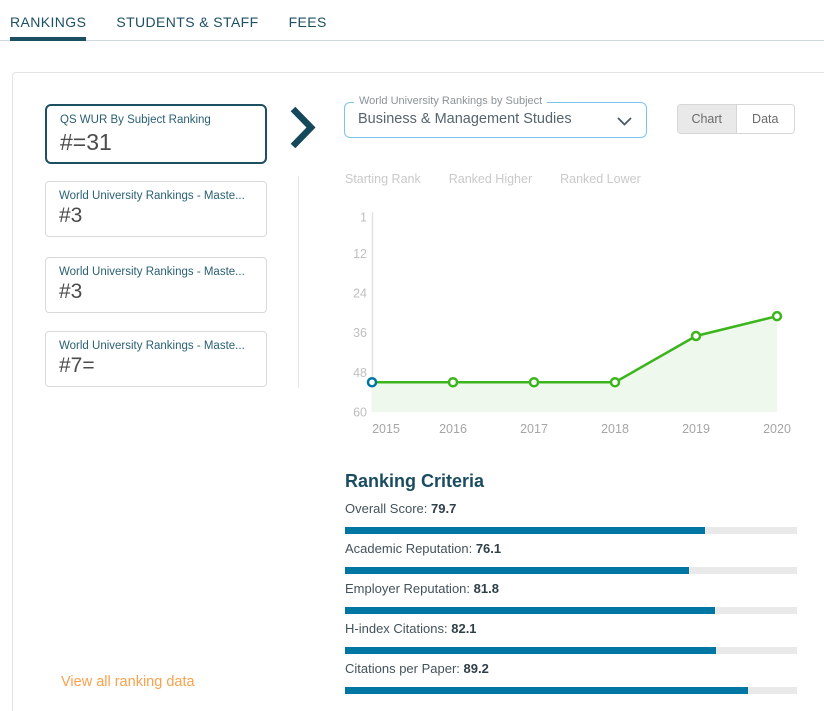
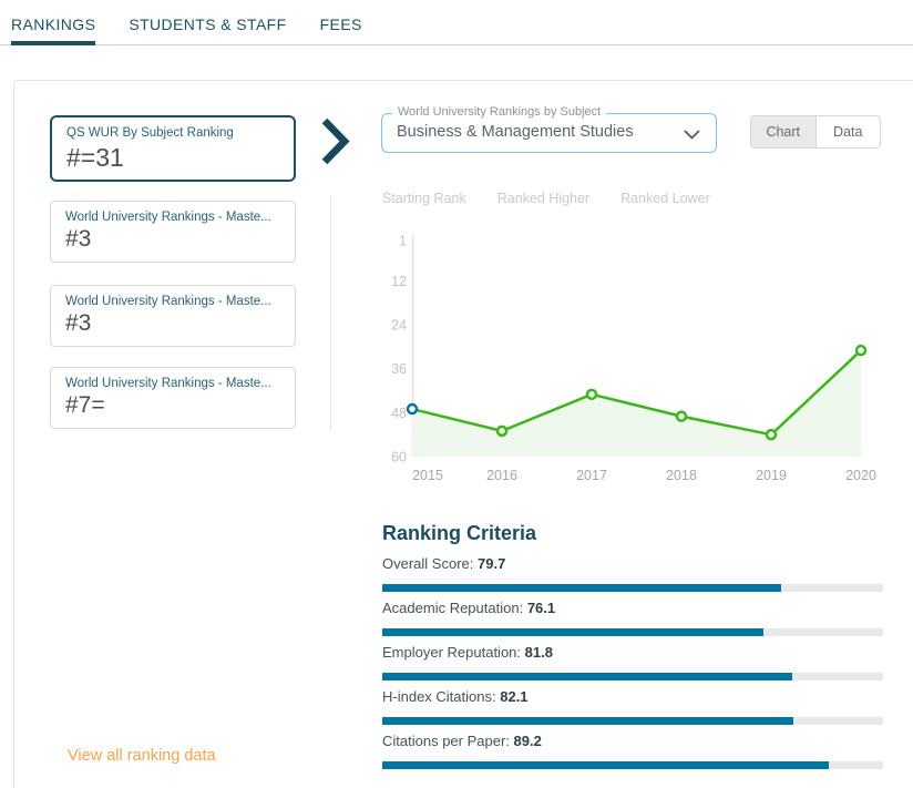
2015: 51 -> 47
2016: 51 -> 53
2017: 51 -> 43
2018: 51 -> 49
2019: 37 -> 54
